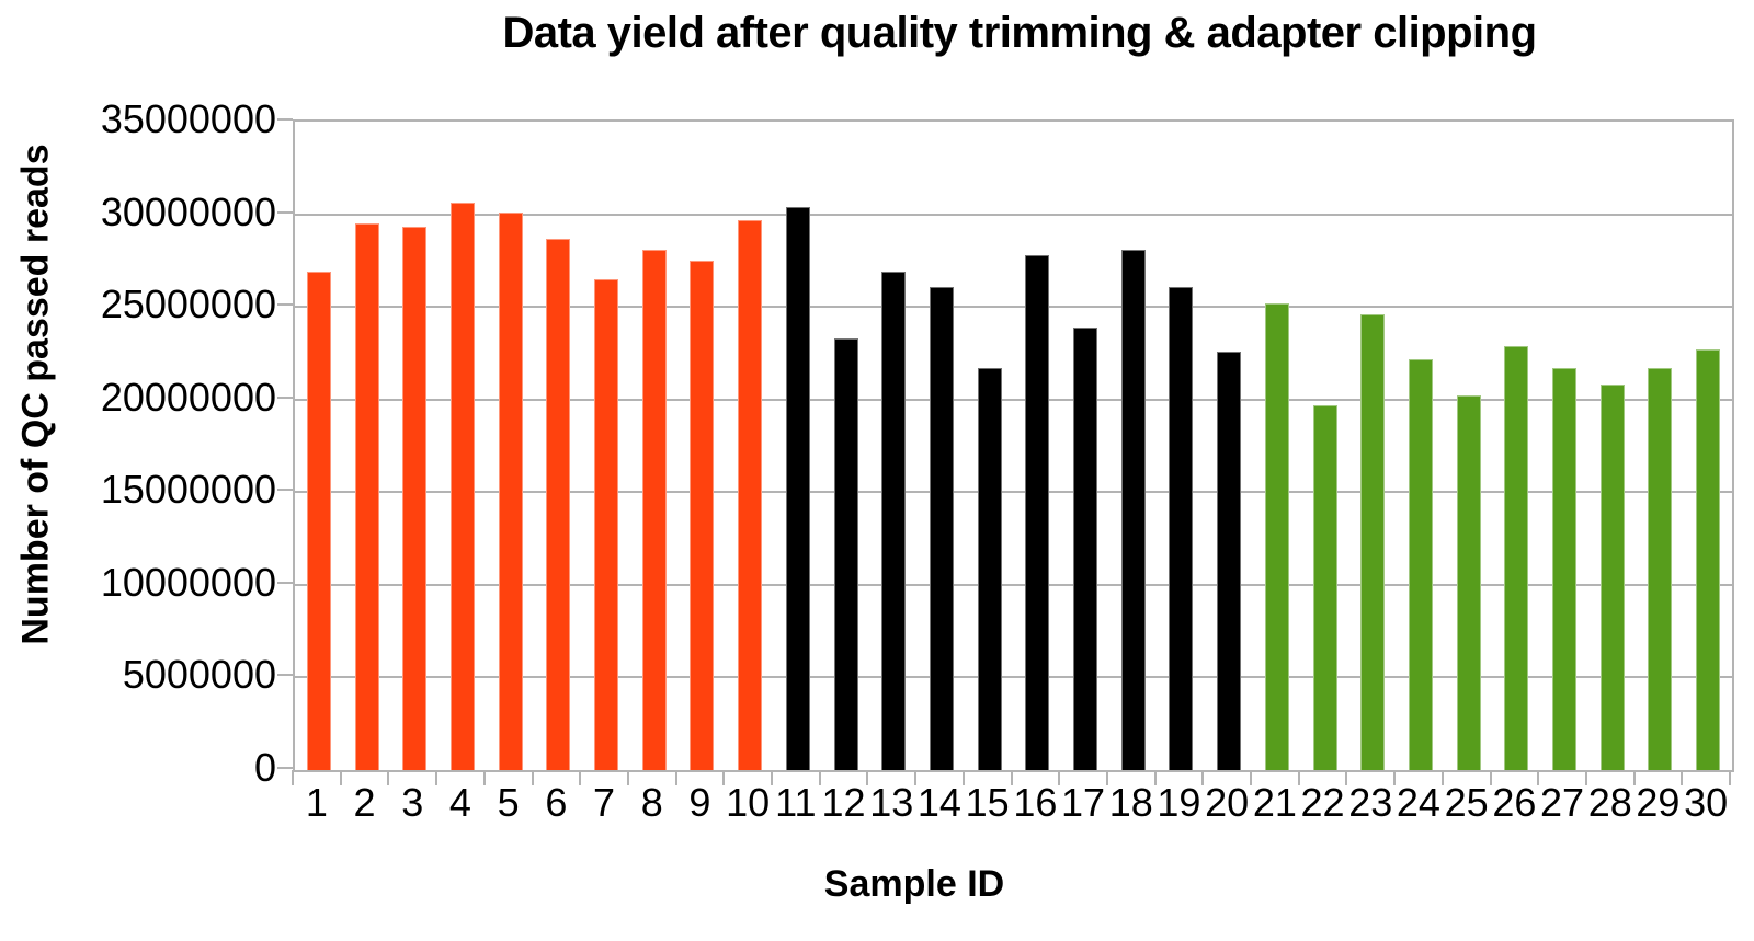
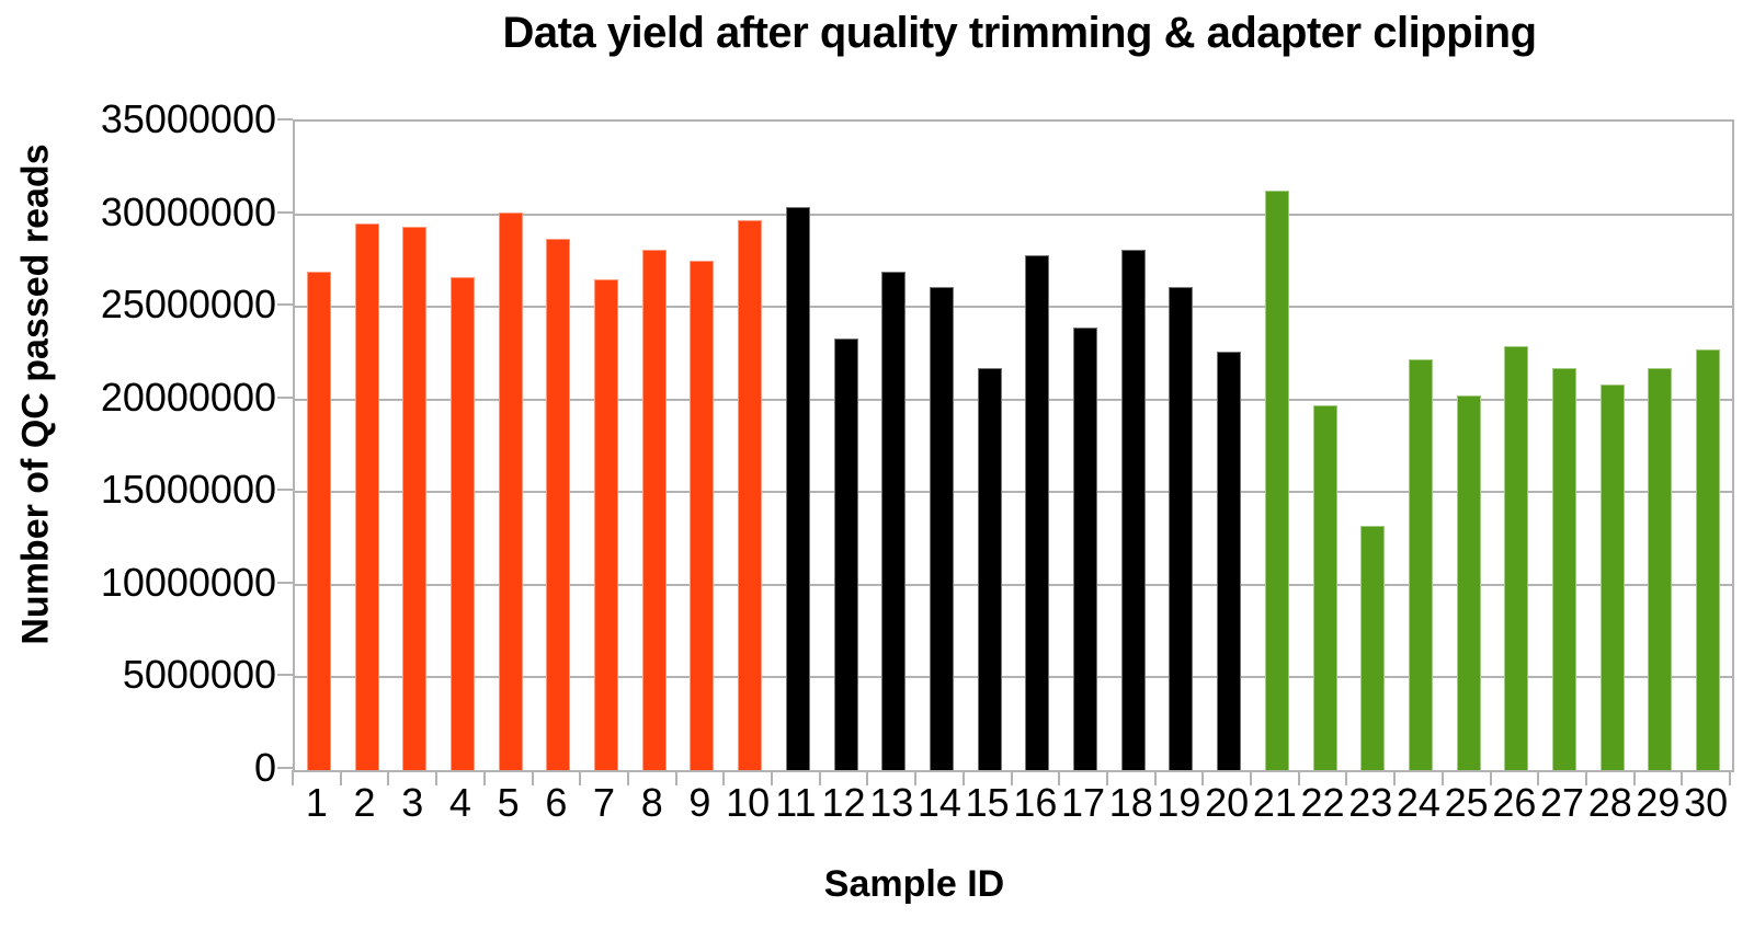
4: 30600000 -> 26600000
21: 25200000 -> 31300000
23: 24600000 -> 13200000
